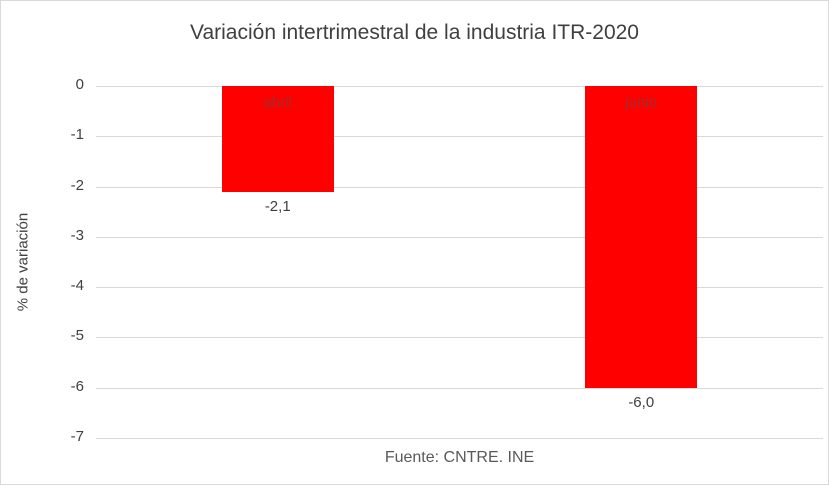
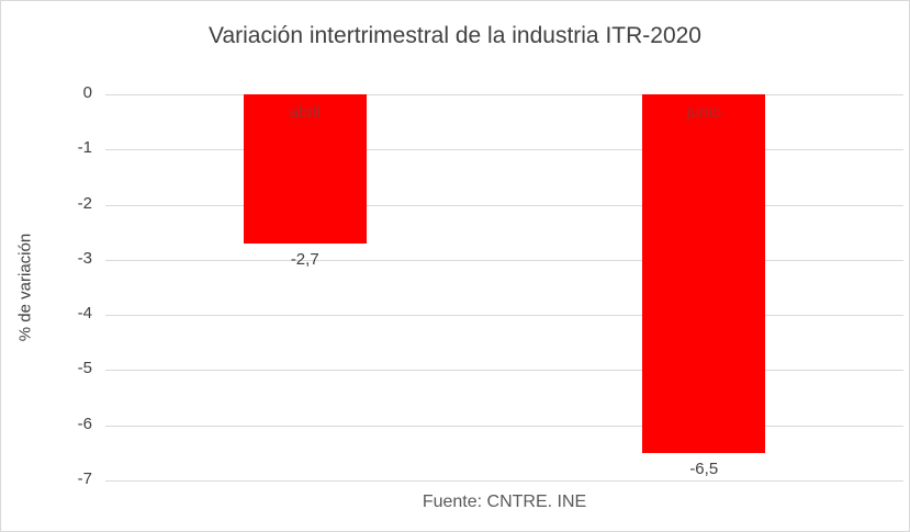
abril: -2,1 -> -2,7
junio: -6,0 -> -6,5
